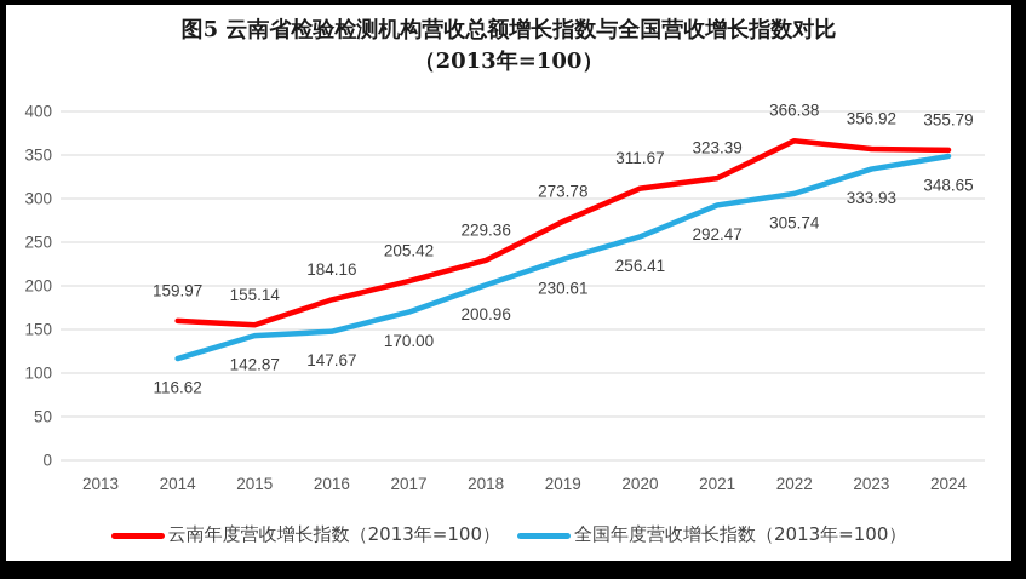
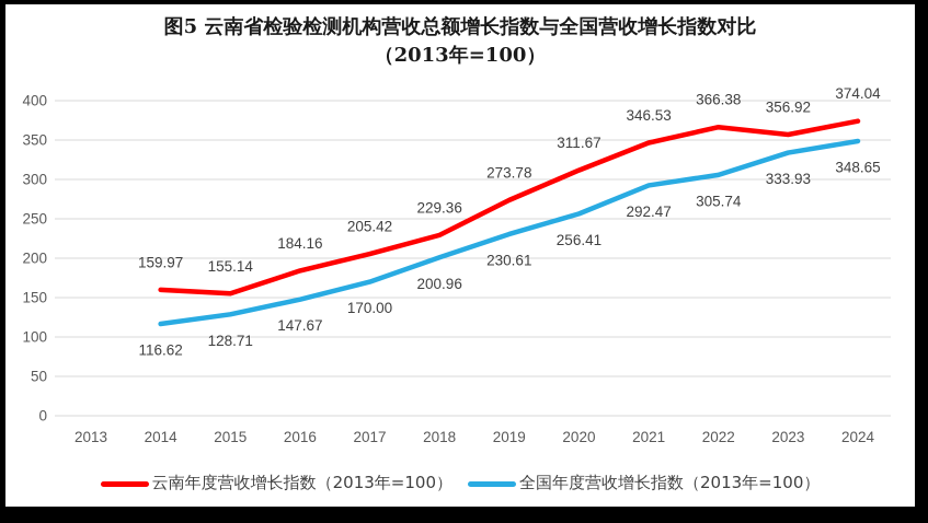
全国年度营收增长指数（2013年=100）/2015: 142.87 -> 128.71
云南年度营收增长指数（2013年=100）/2021: 323.39 -> 346.53
云南年度营收增长指数（2013年=100）/2024: 355.79 -> 374.04
